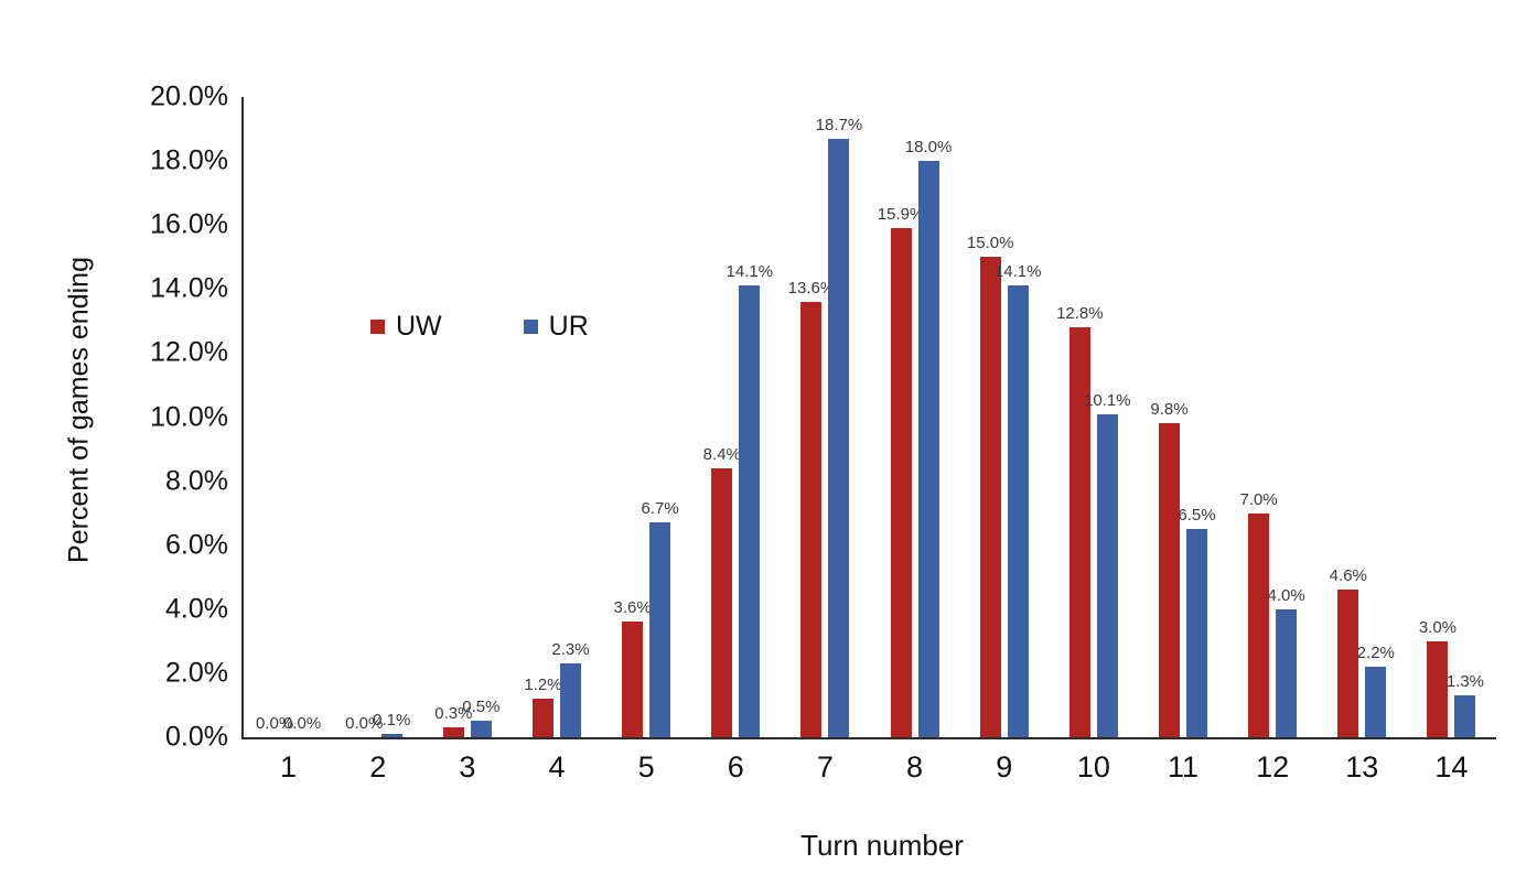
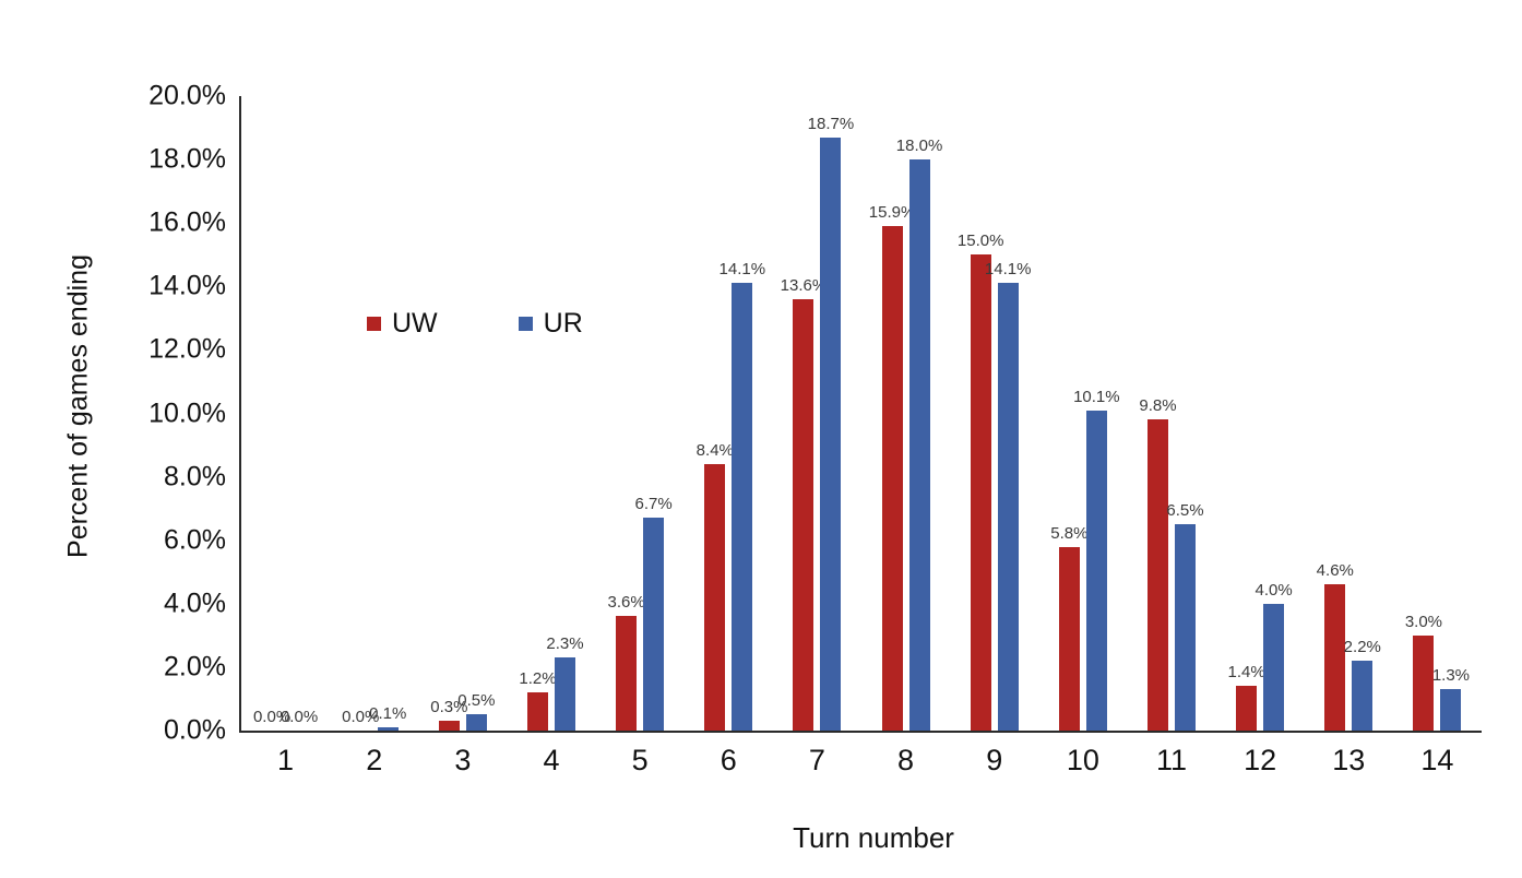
UW/10: 12.8% -> 5.8%
UW/12: 7.0% -> 1.4%
